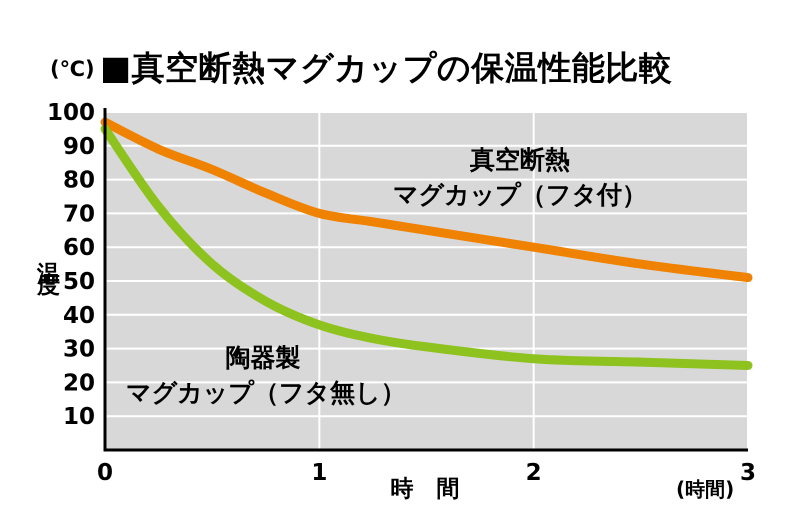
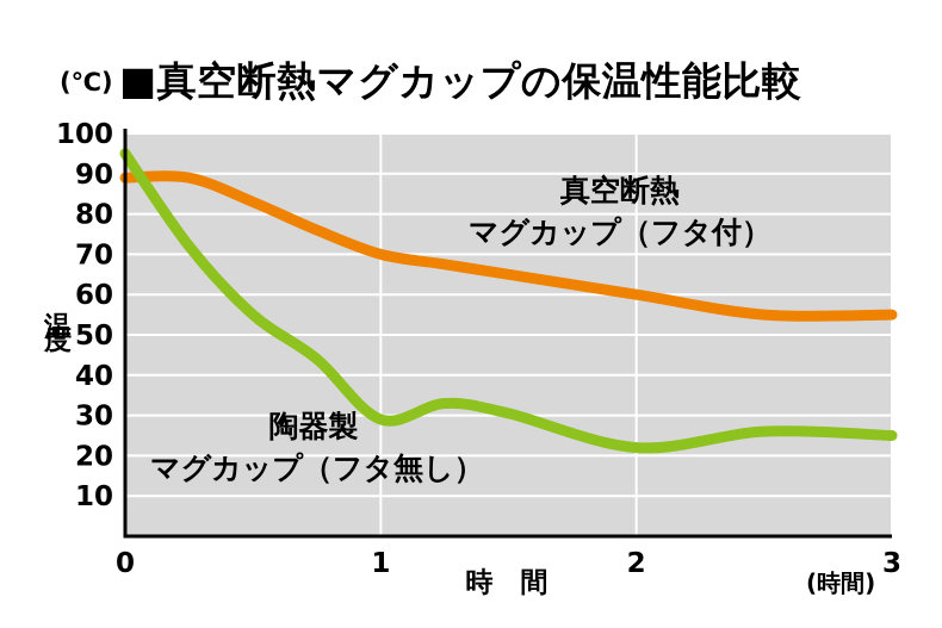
真空断熱マグカップ（フタ付）/0: 97 -> 89
陶器製マグカップ（フタ無し）/1: 37 -> 29
陶器製マグカップ（フタ無し）/2: 27 -> 22
真空断熱マグカップ（フタ付）/3: 51 -> 55
